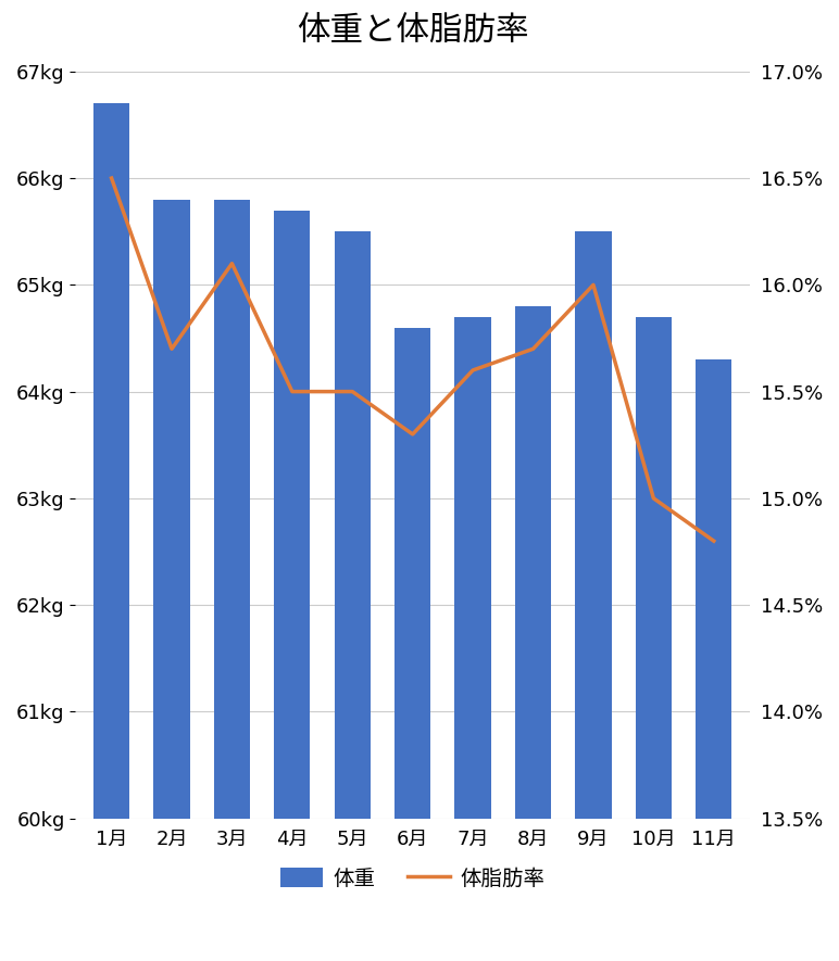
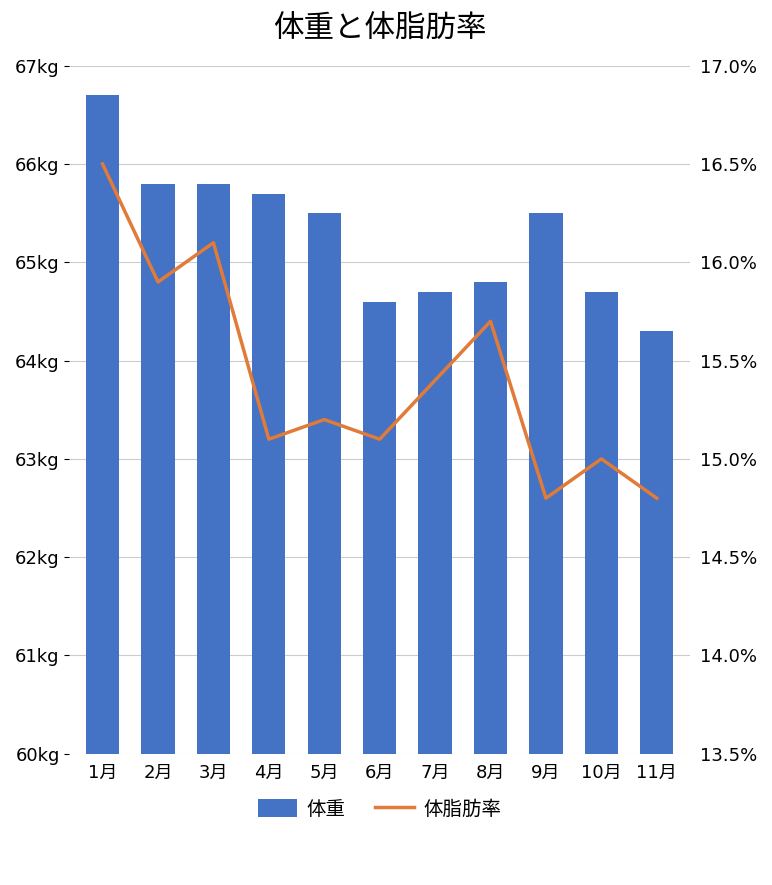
体脂肪率/2月: 15.7% -> 15.9%
体脂肪率/4月: 15.5% -> 15.1%
体脂肪率/5月: 15.5% -> 15.2%
体脂肪率/6月: 15.3% -> 15.1%
体脂肪率/7月: 15.6% -> 15.4%
体脂肪率/9月: 16.0% -> 14.8%
